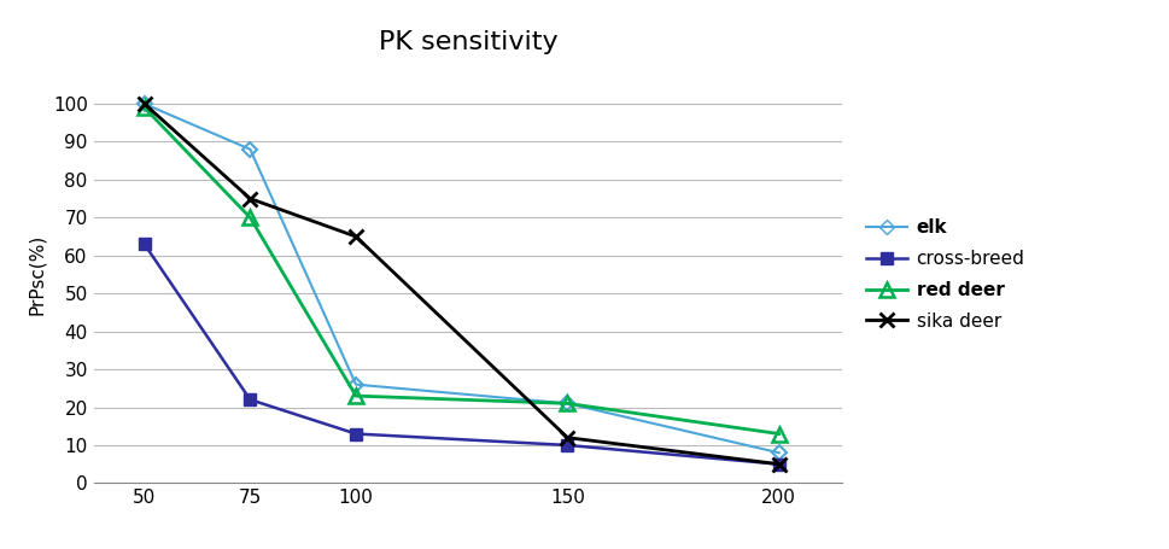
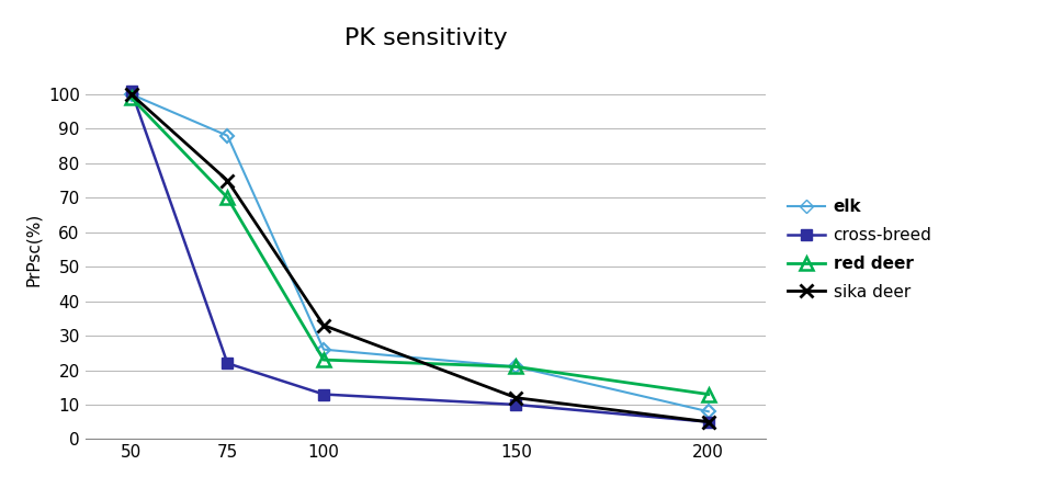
cross-breed/50: 63 -> 101
sika deer/100: 65 -> 33
